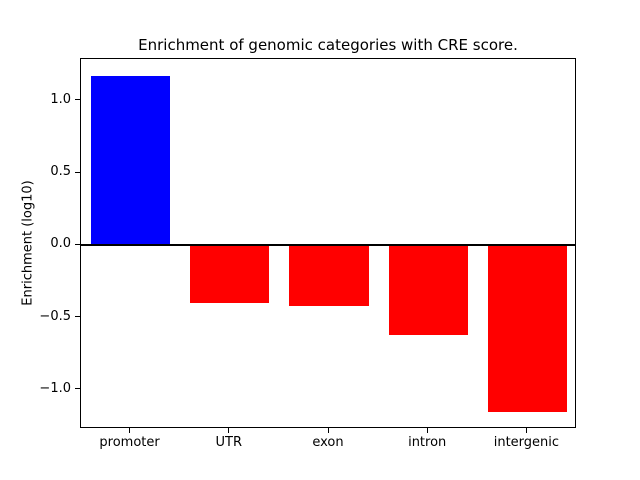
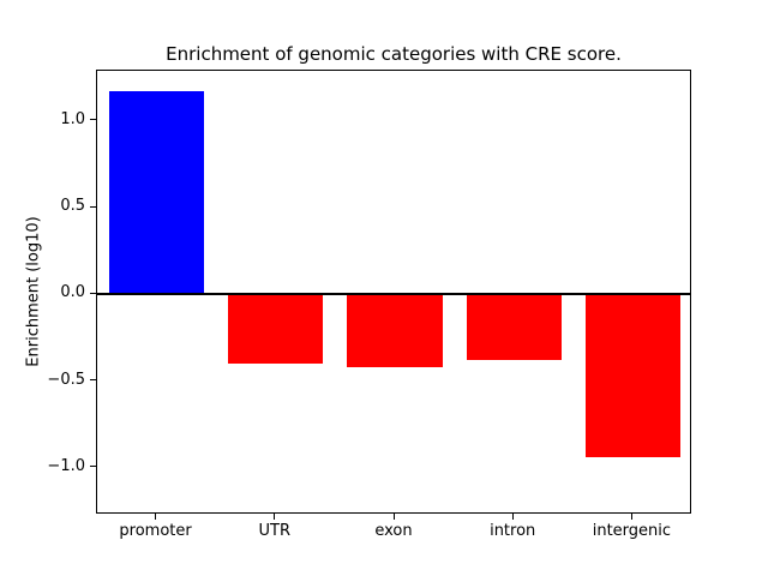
intron: -0.62 -> -0.38
intergenic: -1.15 -> -0.94
